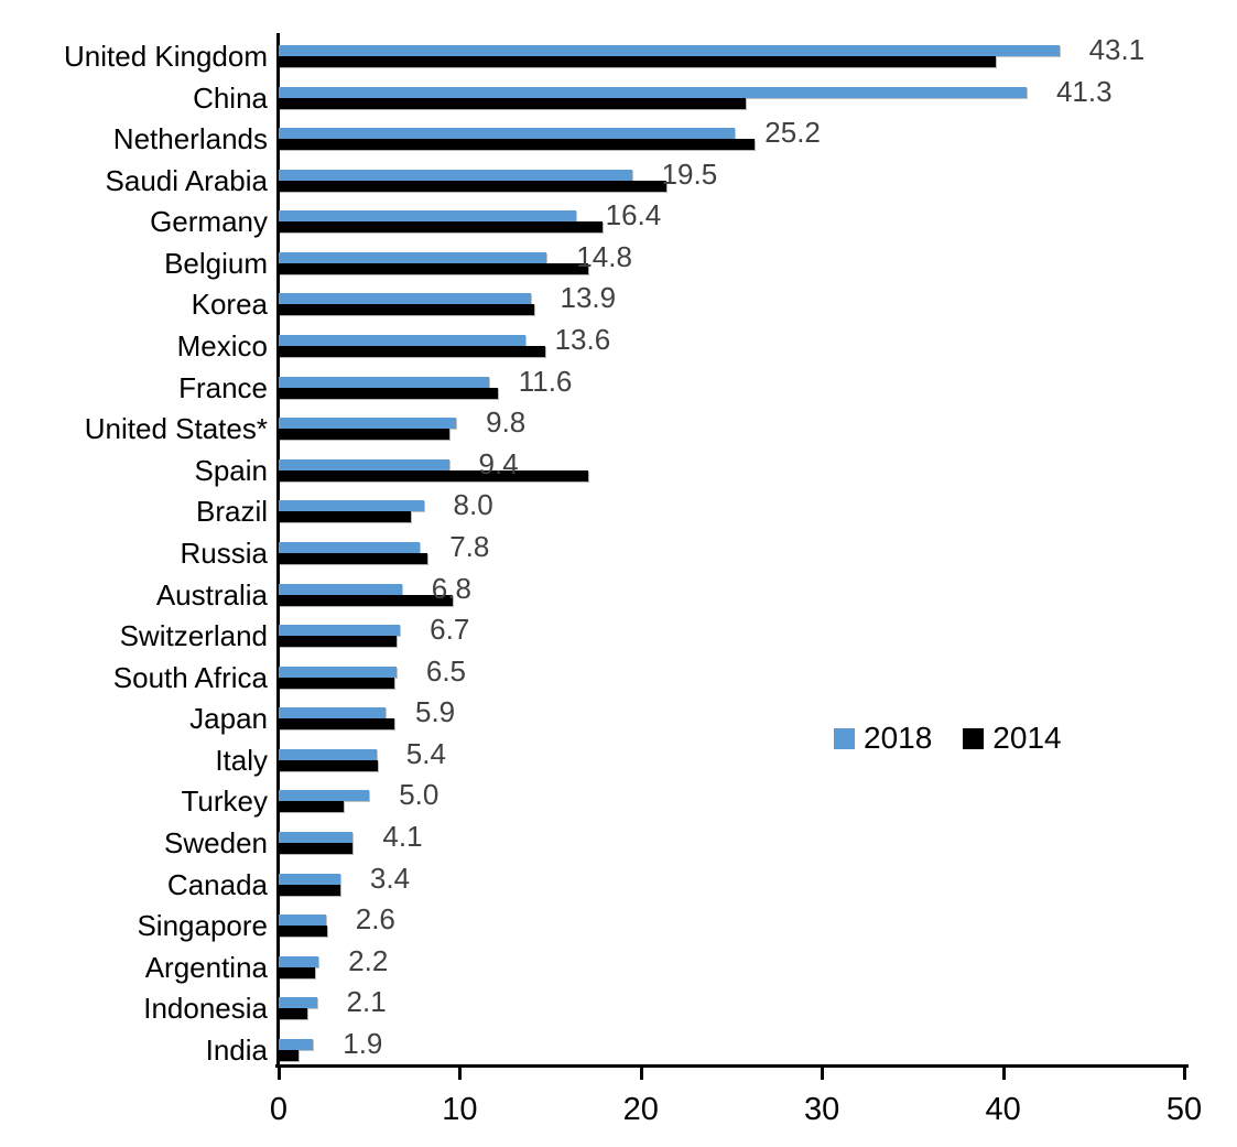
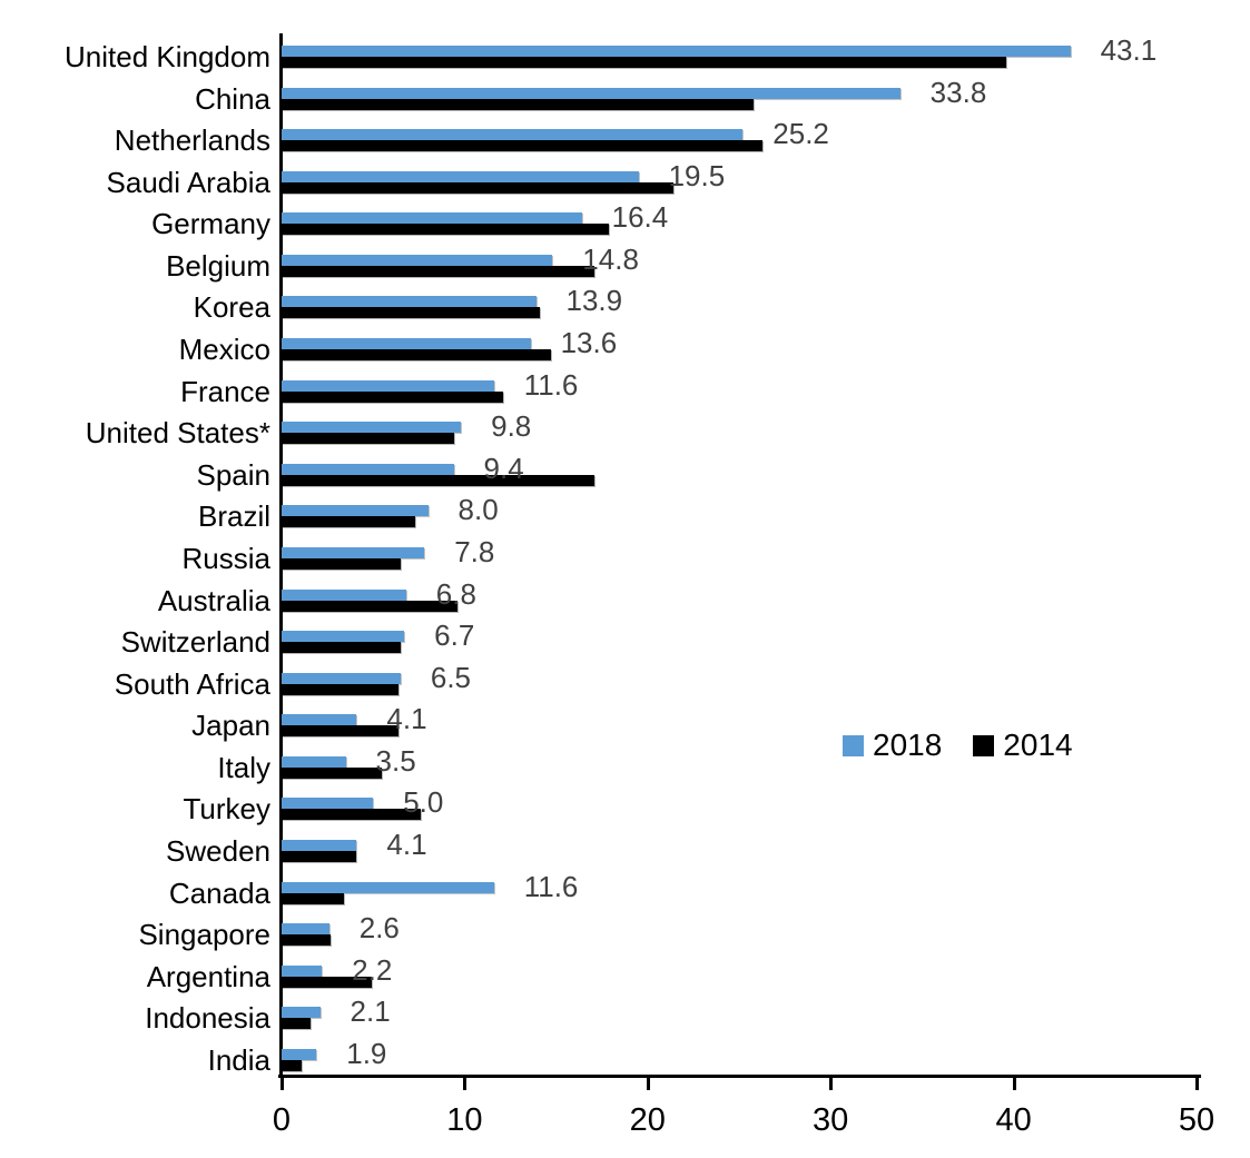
2018/China: 41.3 -> 33.8
2014/Russia: 8.2 -> 6.5
2018/Japan: 5.9 -> 4.1
2018/Italy: 5.4 -> 3.5
2014/Turkey: 3.6 -> 7.6
2018/Canada: 3.4 -> 11.6
2014/Argentina: 2.0 -> 4.9
